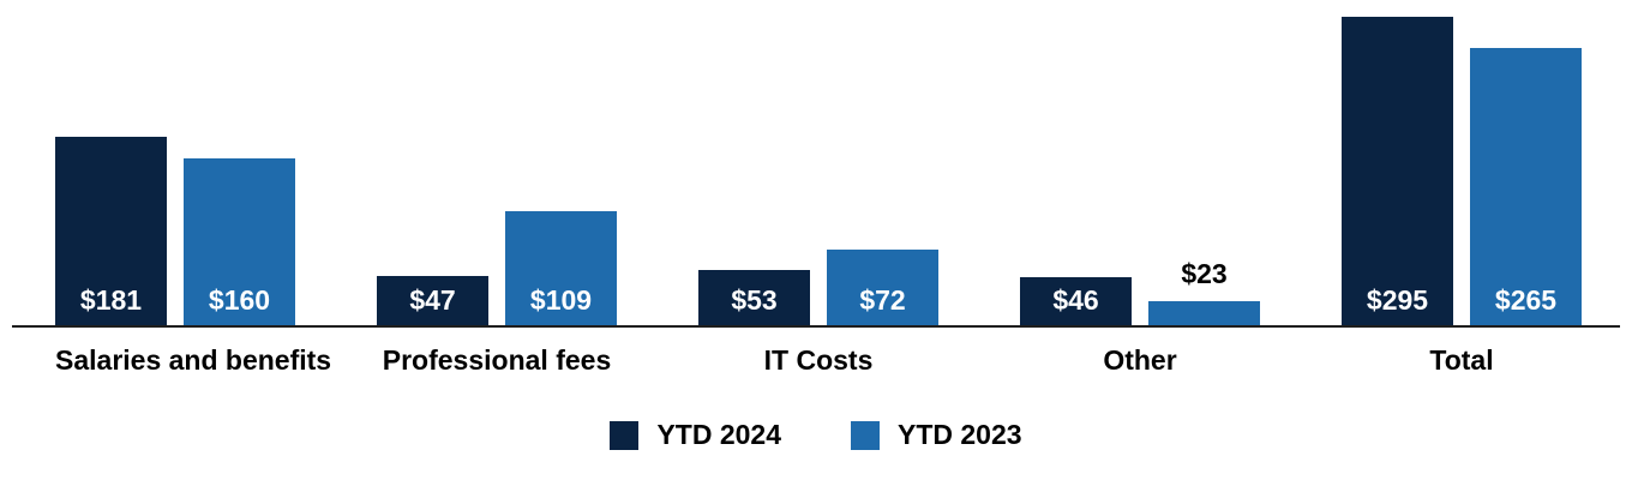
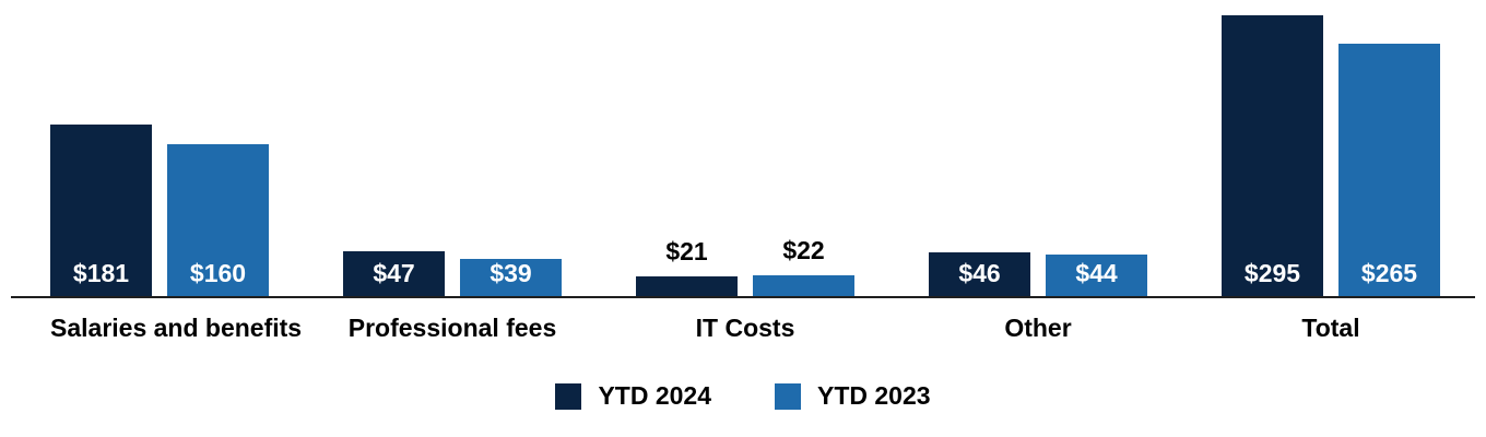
YTD 2023/Professional fees: $109 -> $39
YTD 2024/IT Costs: $53 -> $21
YTD 2023/IT Costs: $72 -> $22
YTD 2023/Other: $23 -> $44
